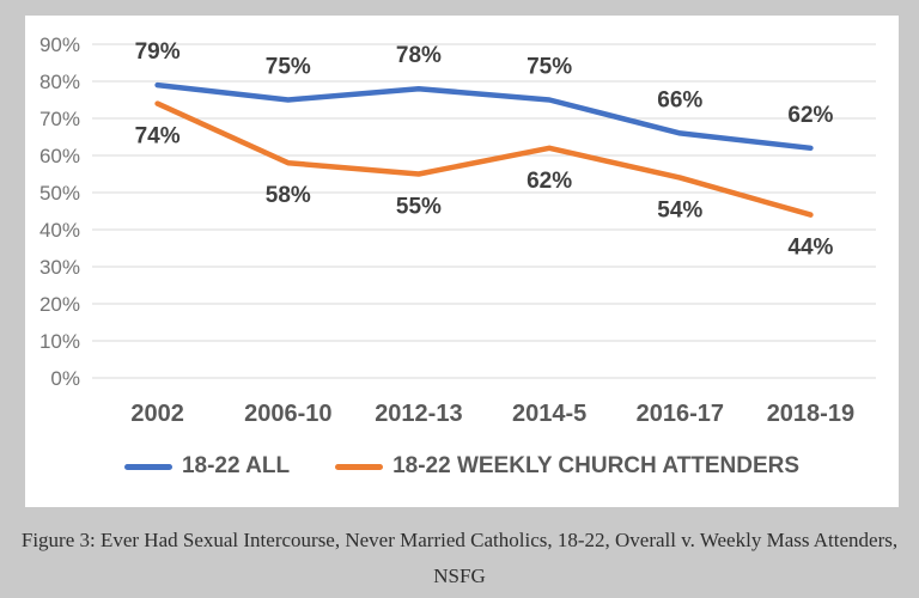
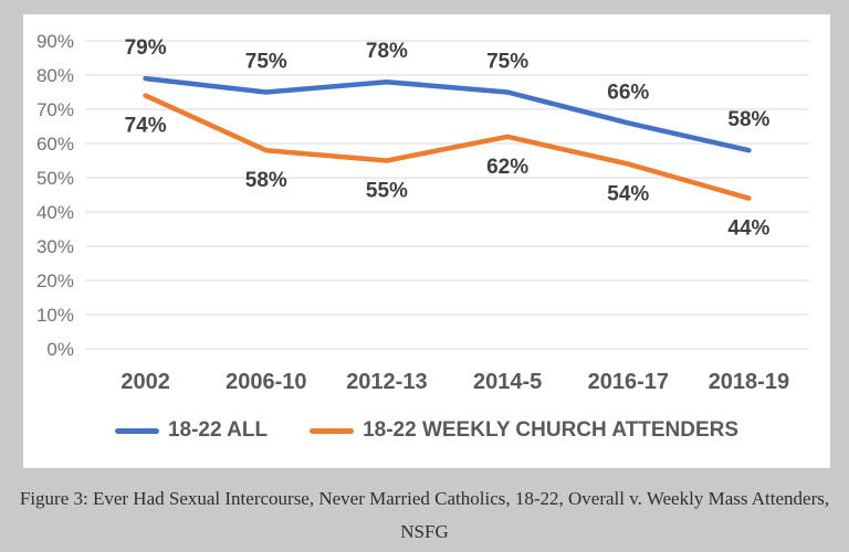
18-22 ALL/2018-19: 62% -> 58%
